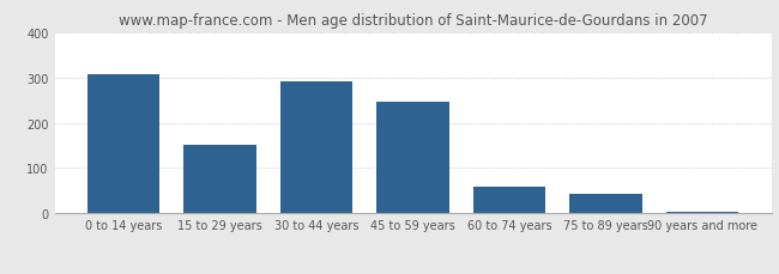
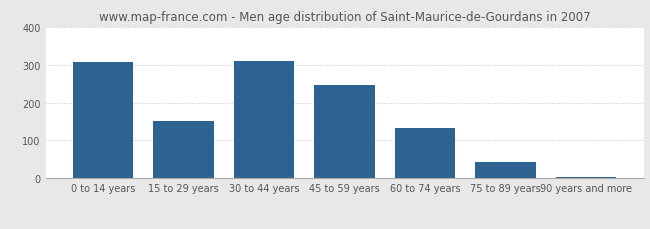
30 to 44 years: 290 -> 310
60 to 74 years: 60 -> 134
